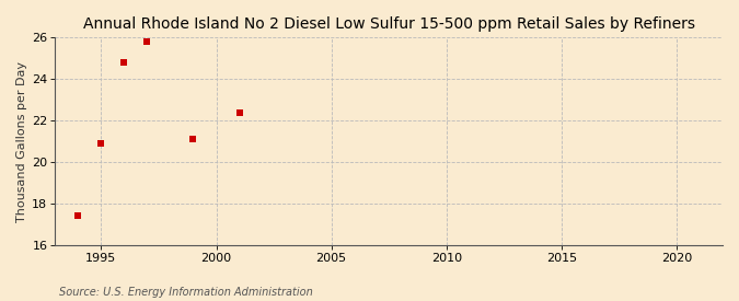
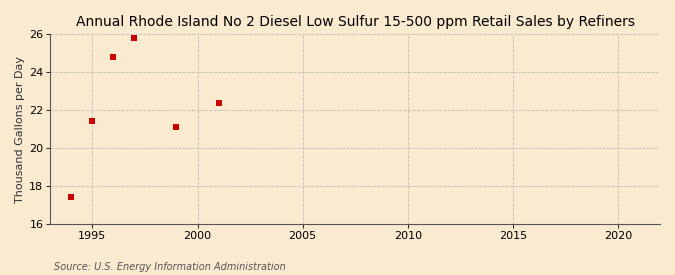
1995: 20.9 -> 21.4
